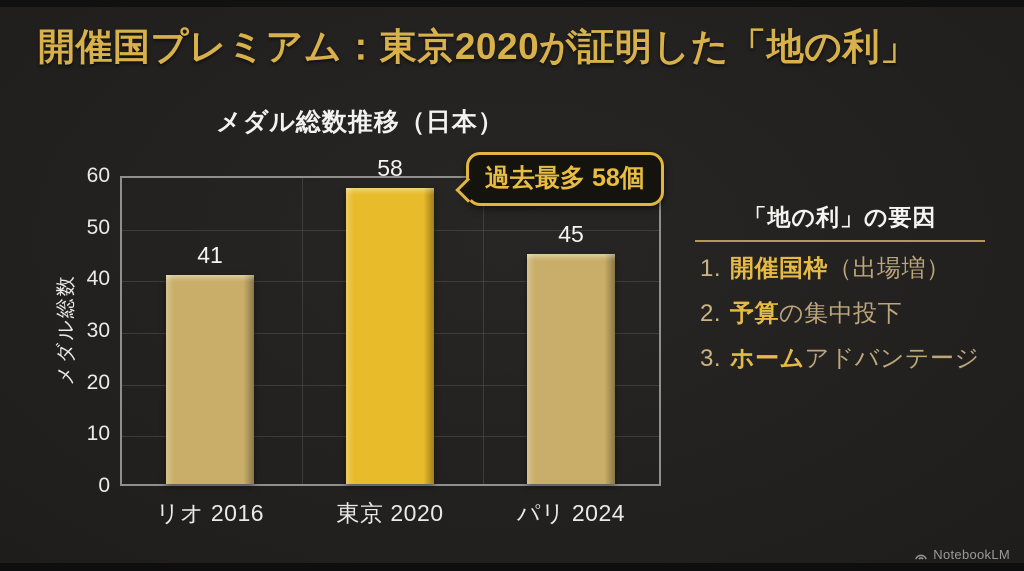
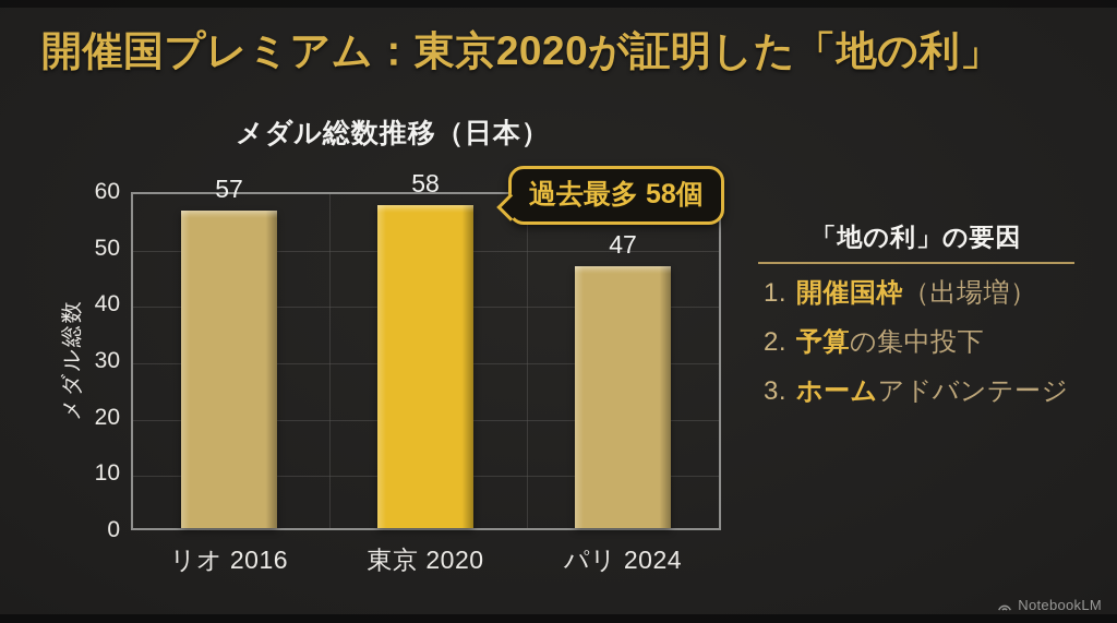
リオ 2016: 41 -> 57
パリ 2024: 45 -> 47
